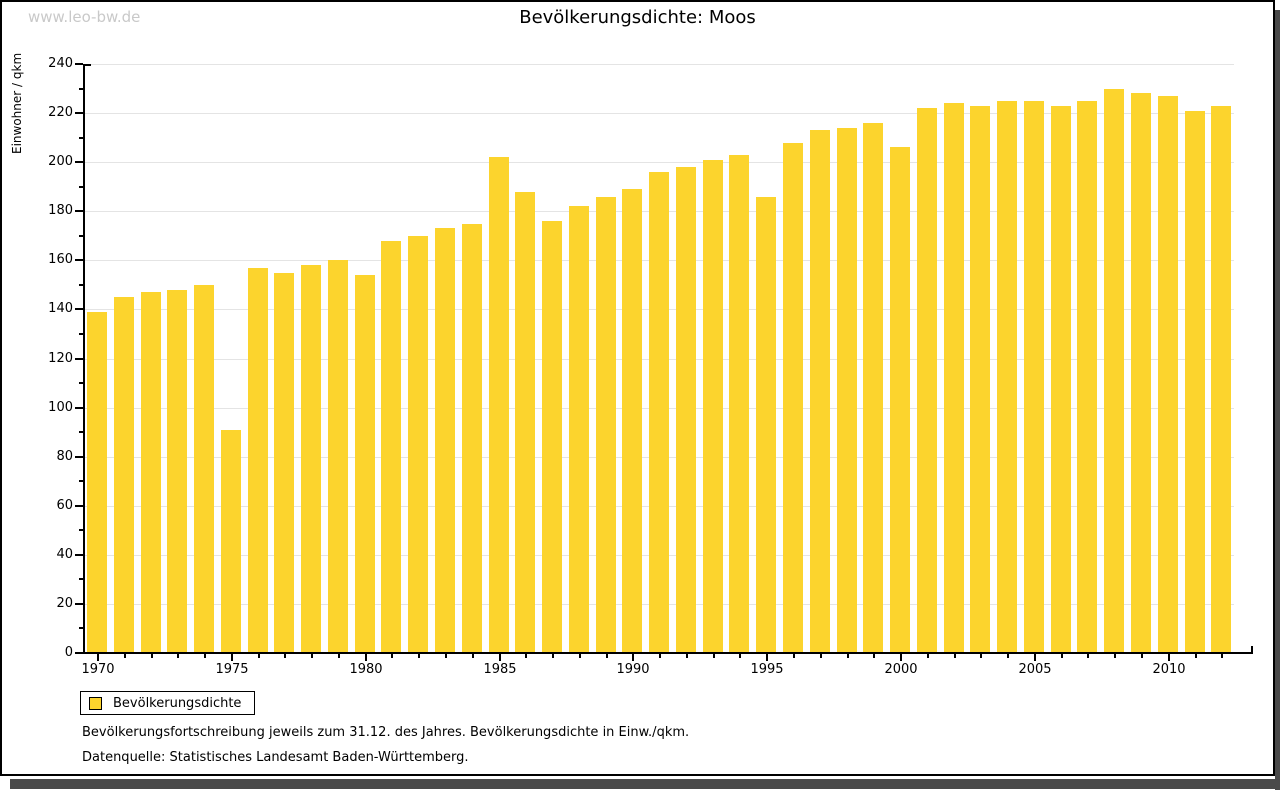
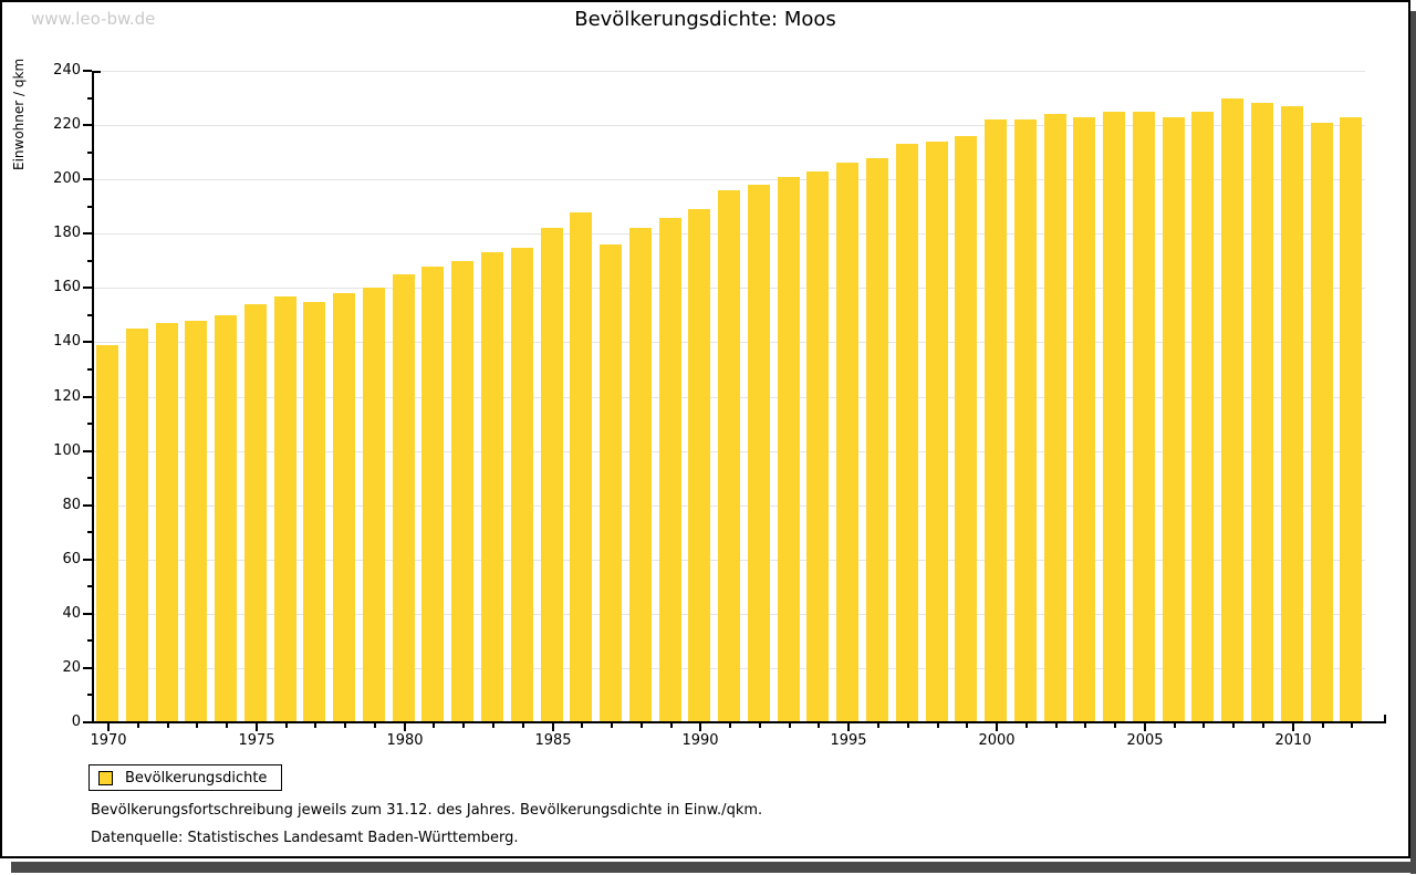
1975: 91 -> 154
1980: 154 -> 165
1985: 202 -> 182
1995: 186 -> 206
2000: 206 -> 222
